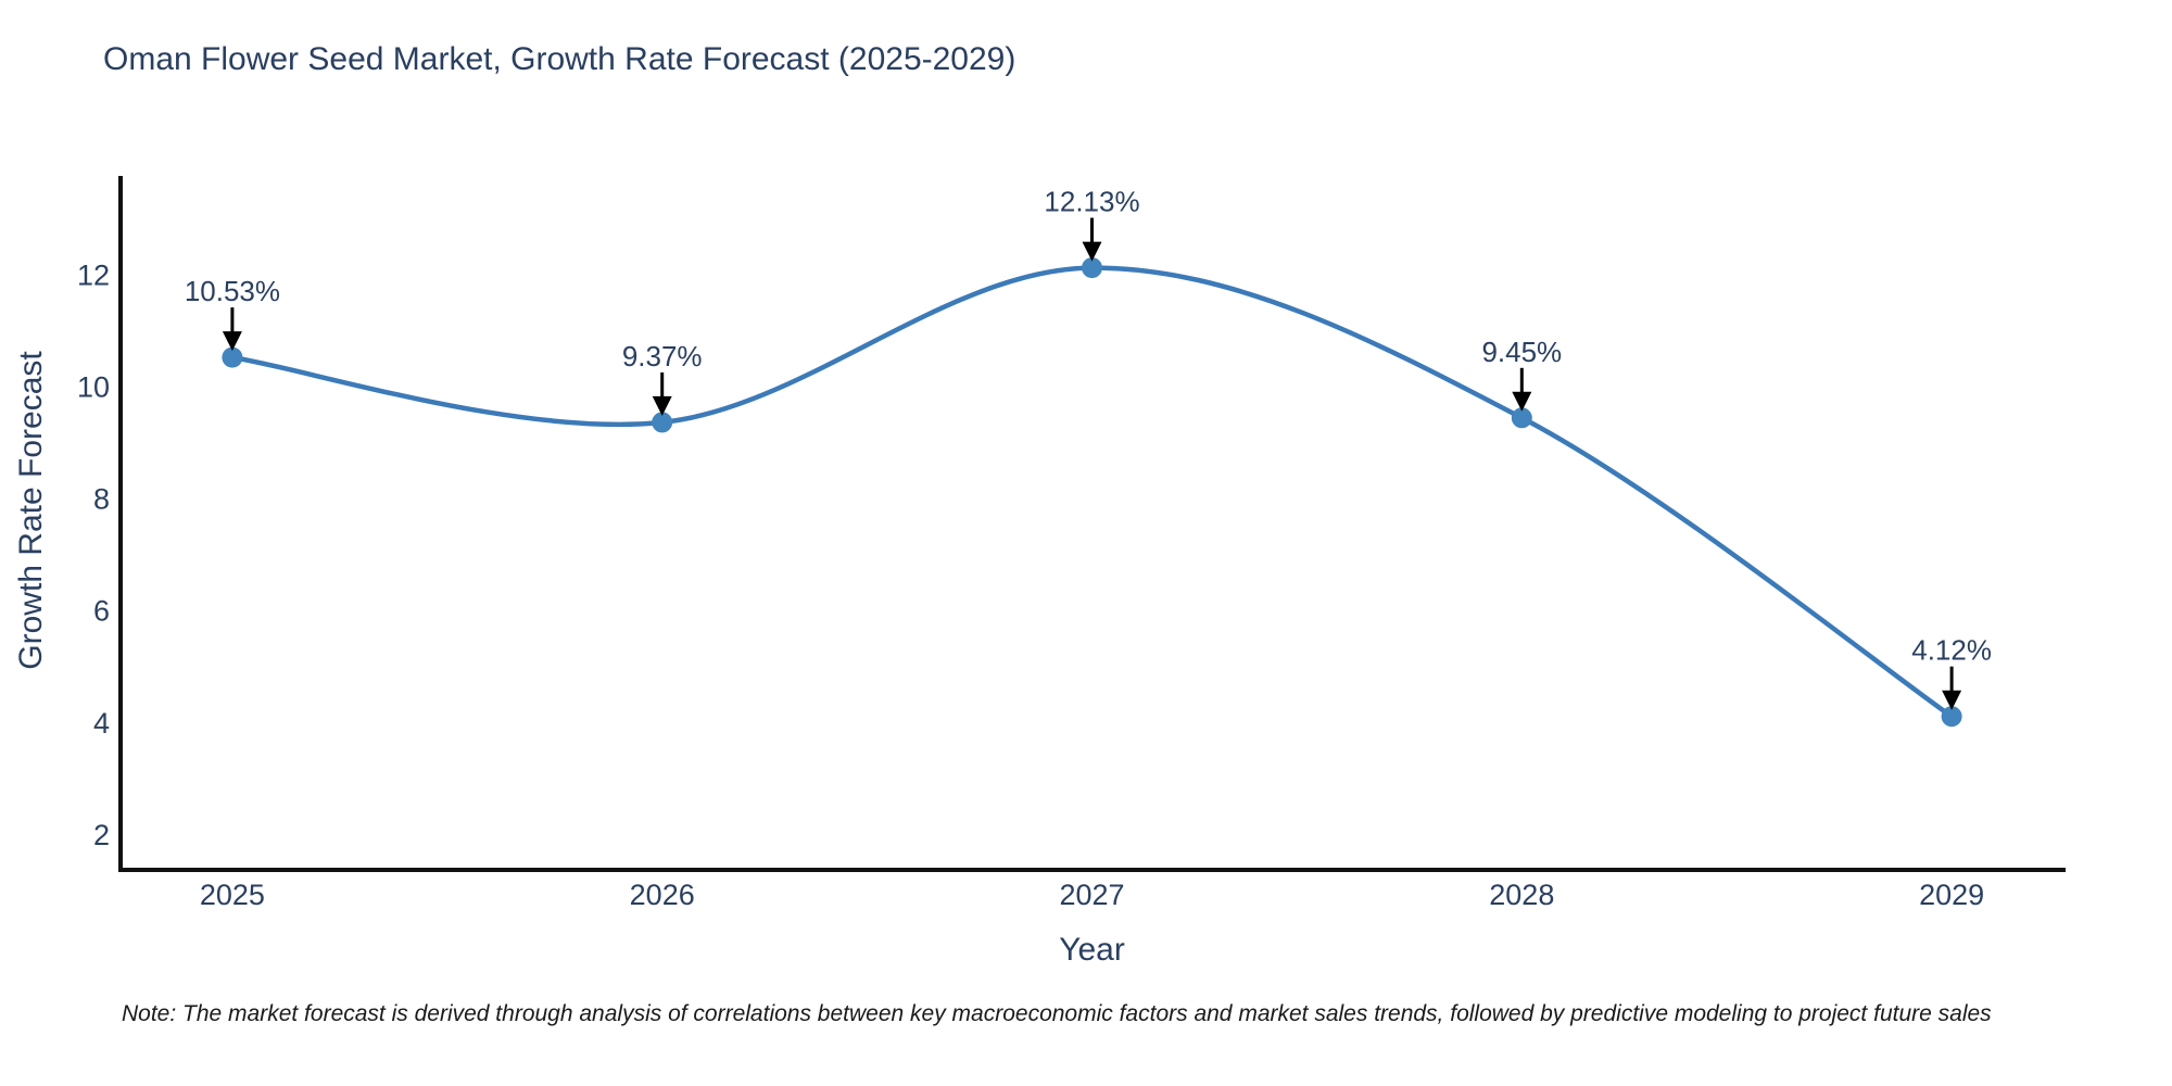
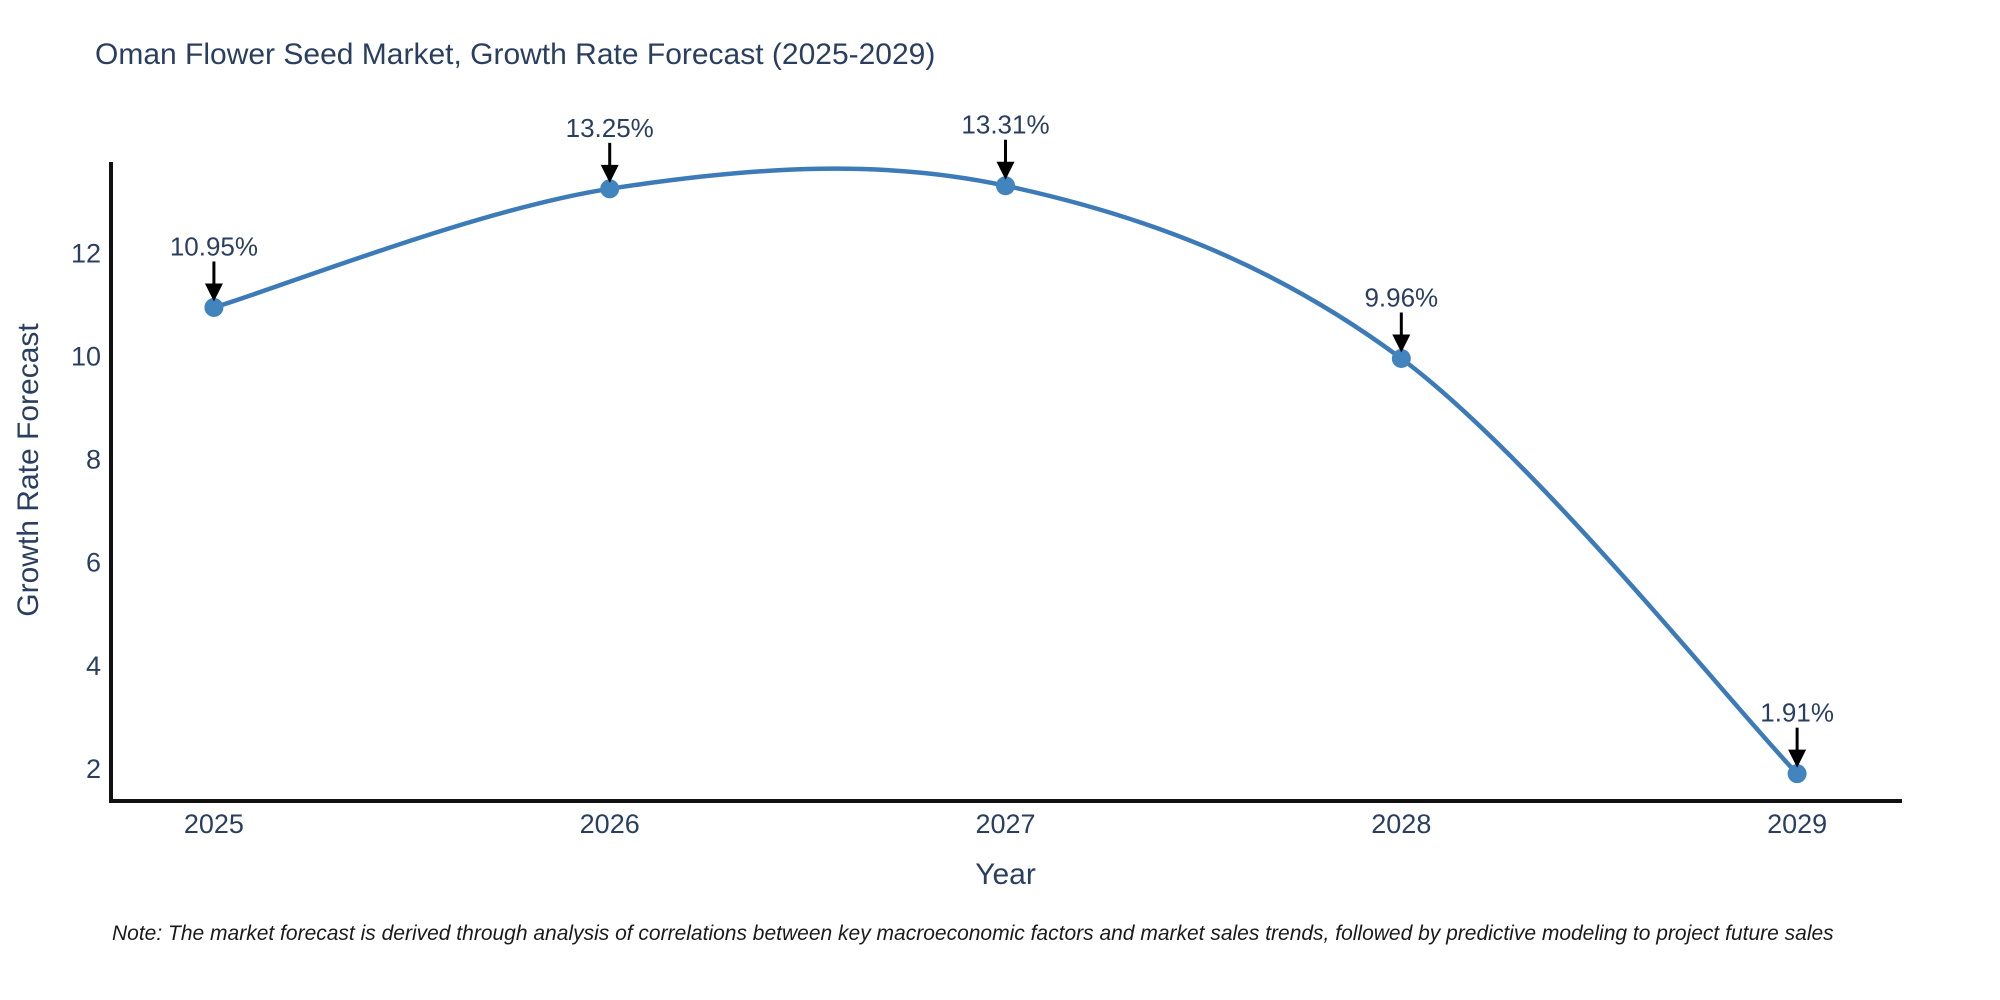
2025: 10.53% -> 10.95%
2026: 9.37% -> 13.25%
2027: 12.13% -> 13.31%
2028: 9.45% -> 9.96%
2029: 4.12% -> 1.91%
